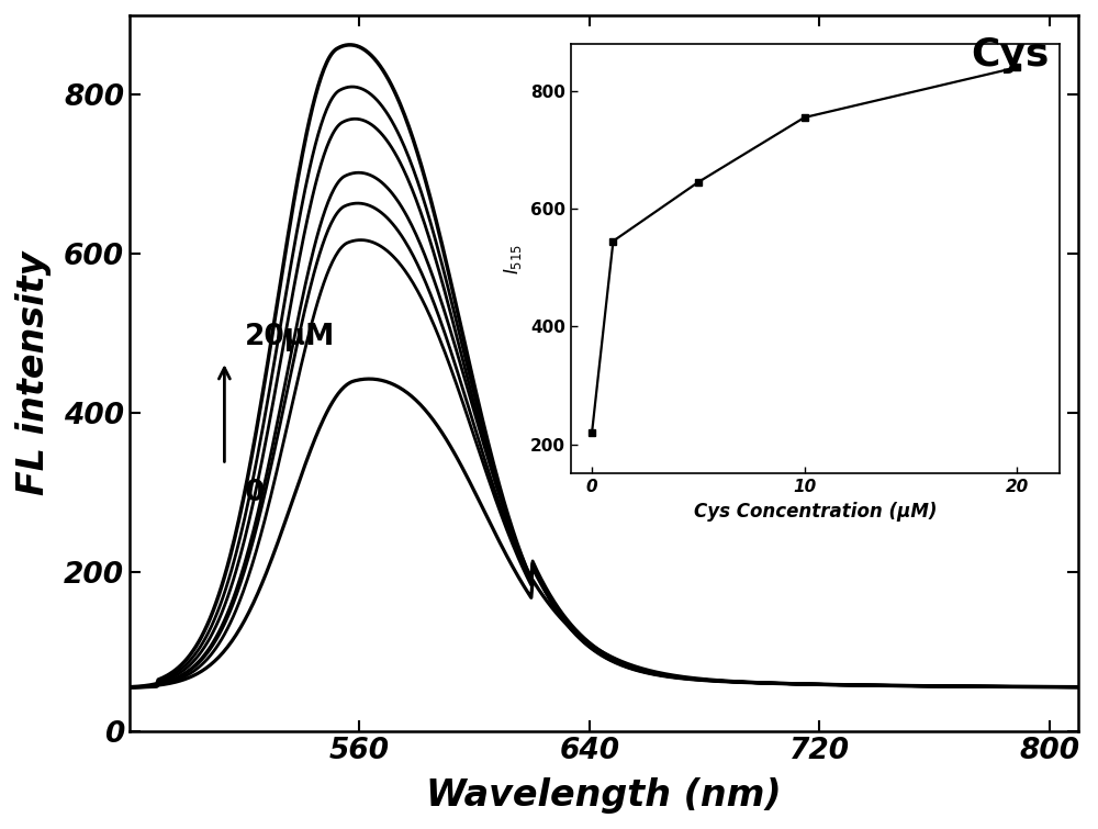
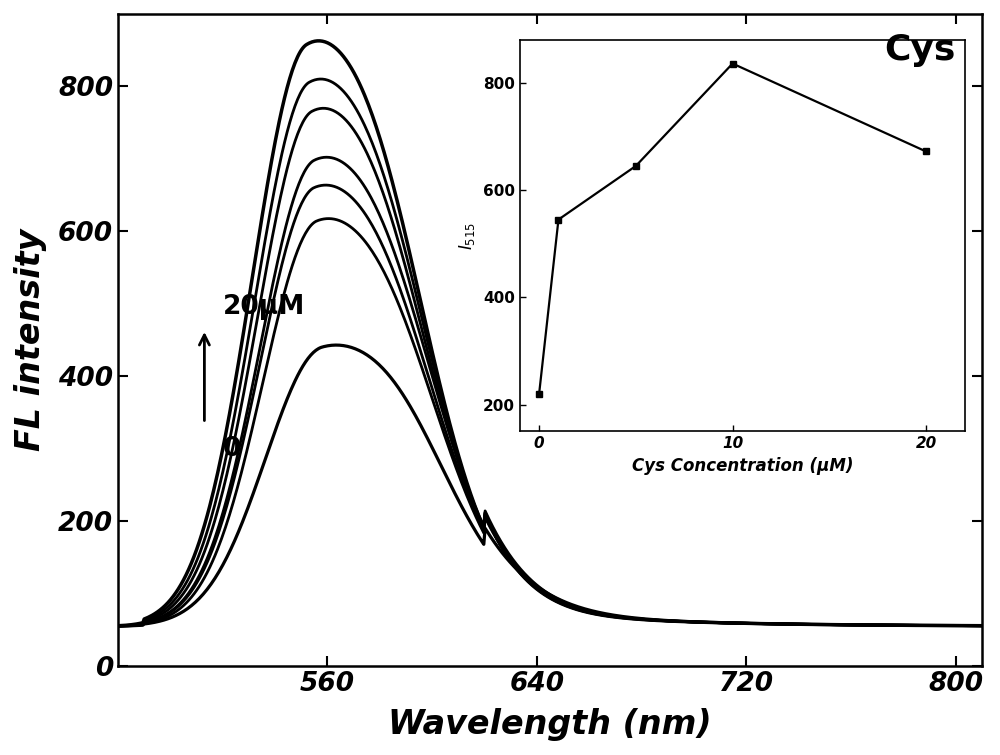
10: 755 -> 836
20: 840 -> 672
